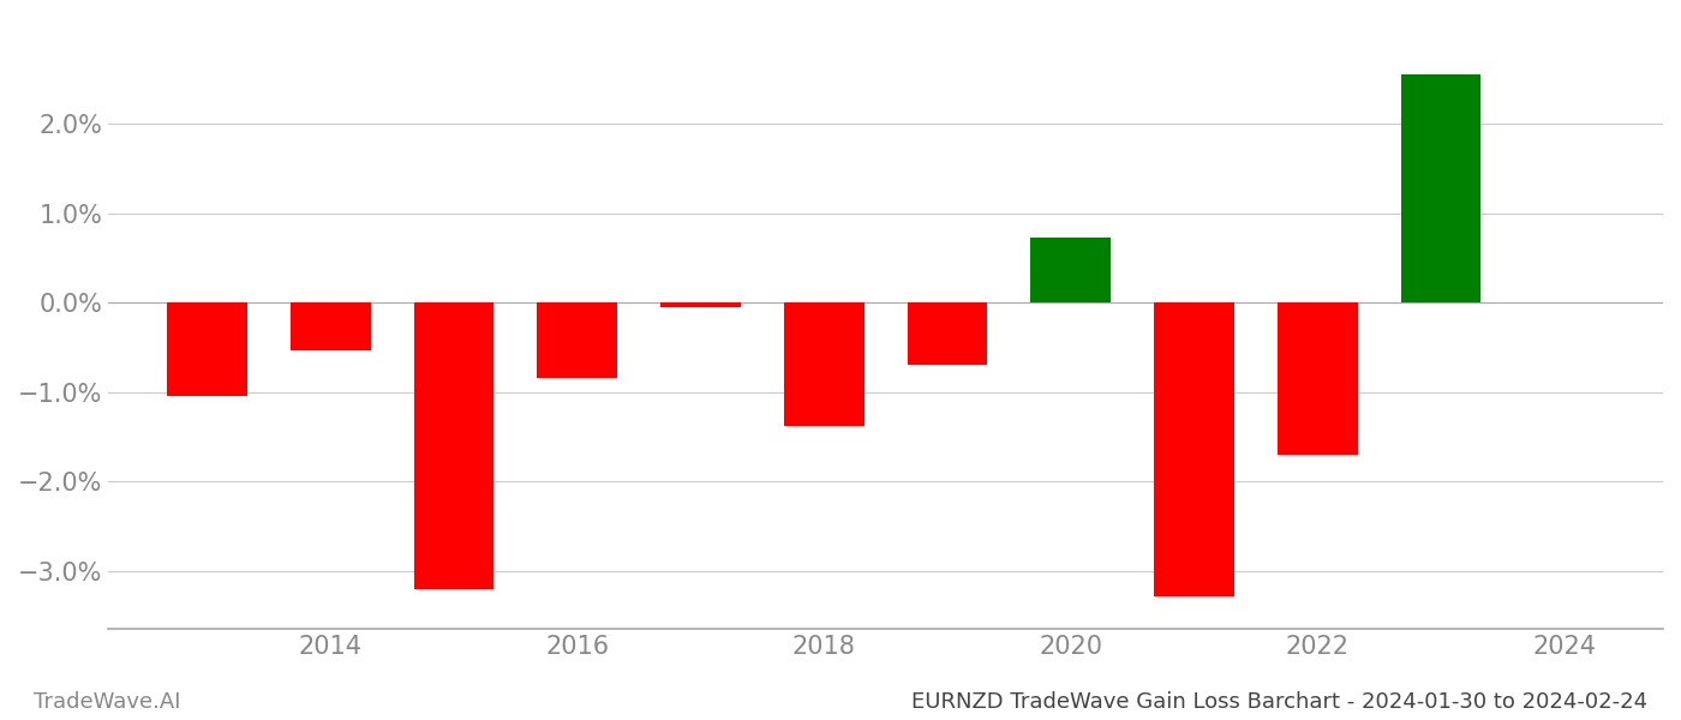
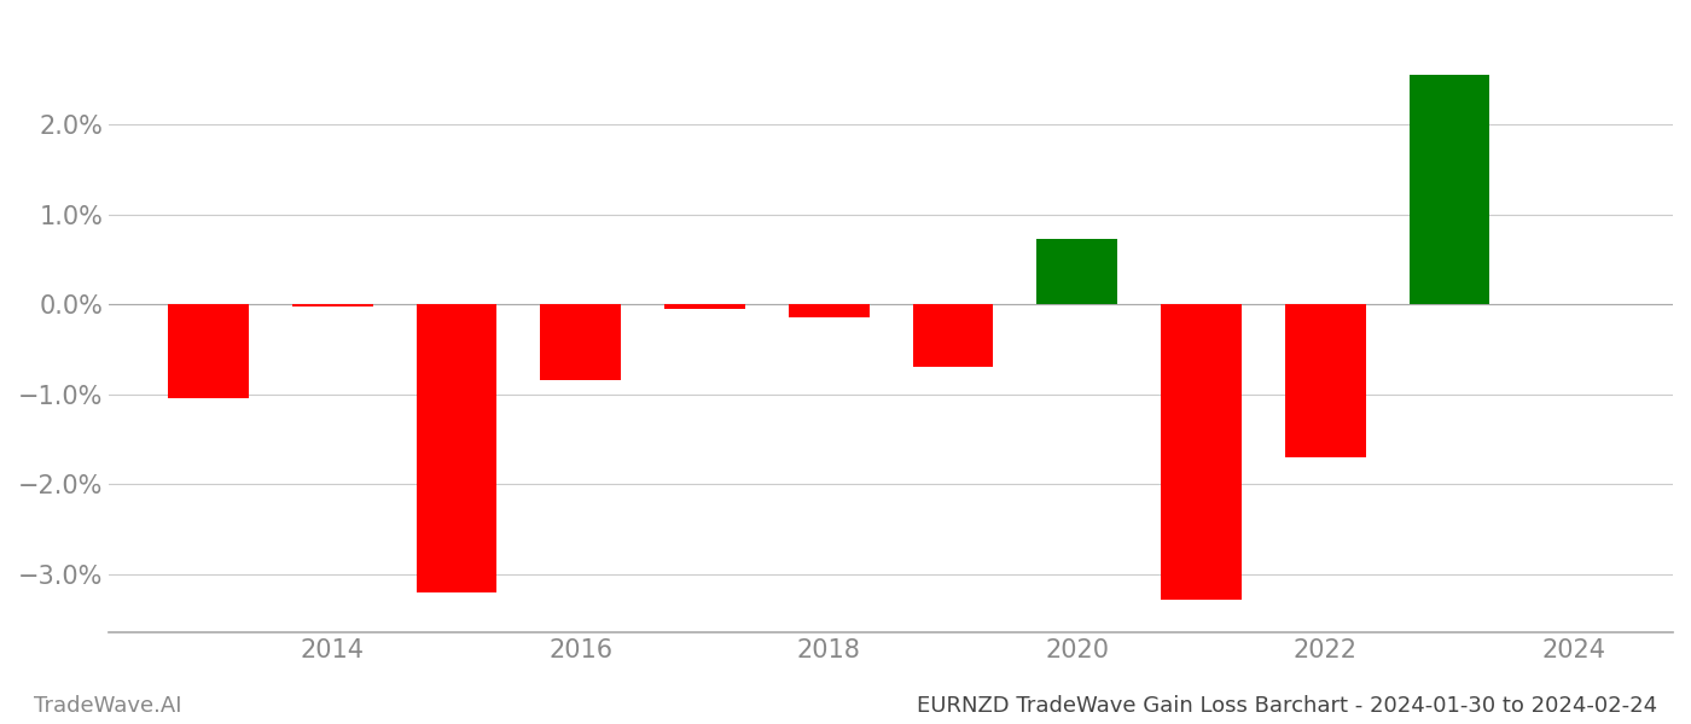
2014: -0.54% -> -0.03%
2018: -1.38% -> -0.15%
